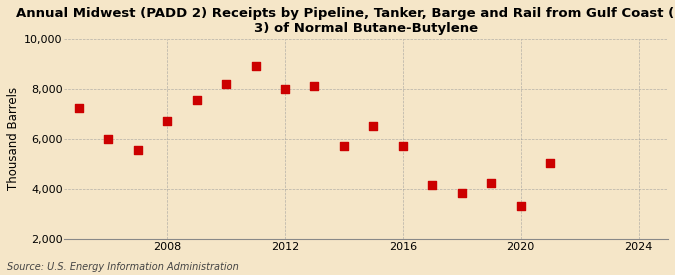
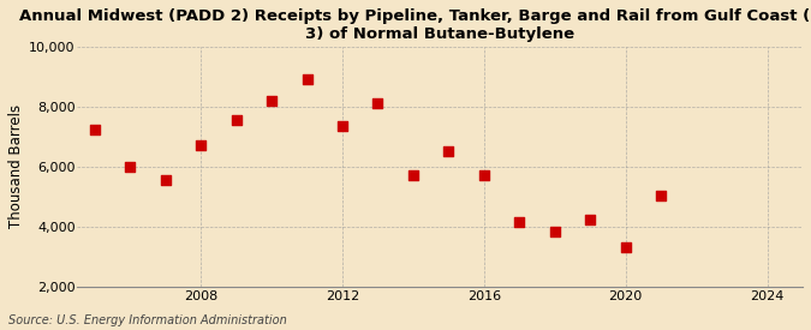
2012: 8,000 -> 7,350
